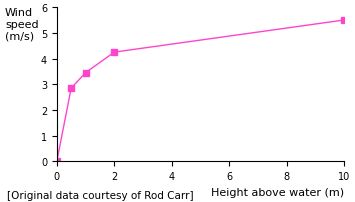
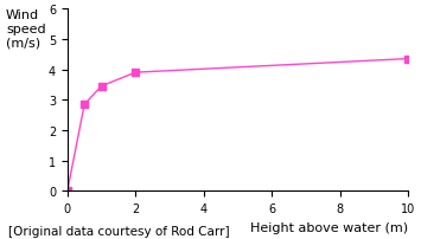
2: 4.25 -> 3.90
10: 5.50 -> 4.35
